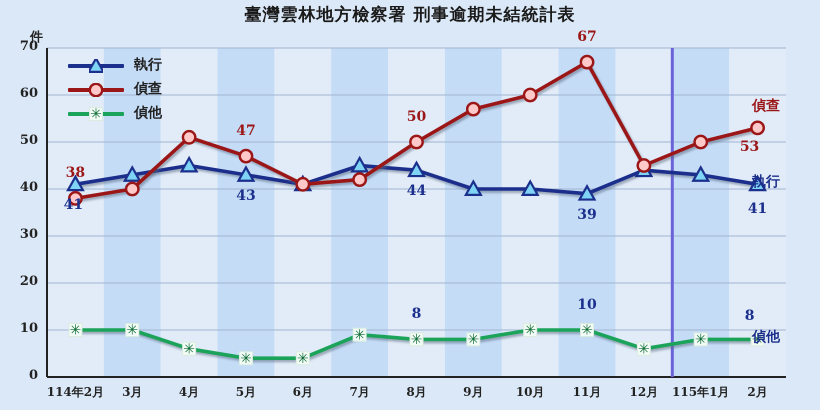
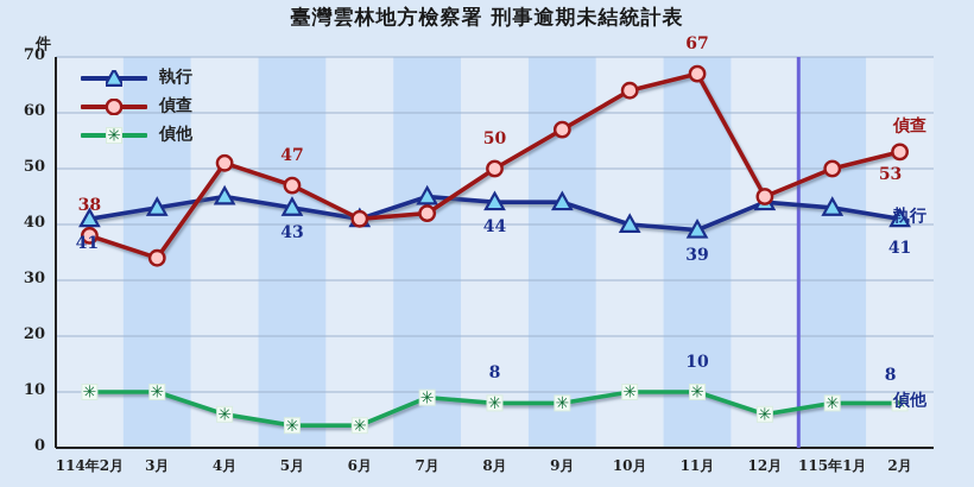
偵查/3月: 40 -> 34
執行/9月: 40 -> 44
偵查/10月: 60 -> 64
